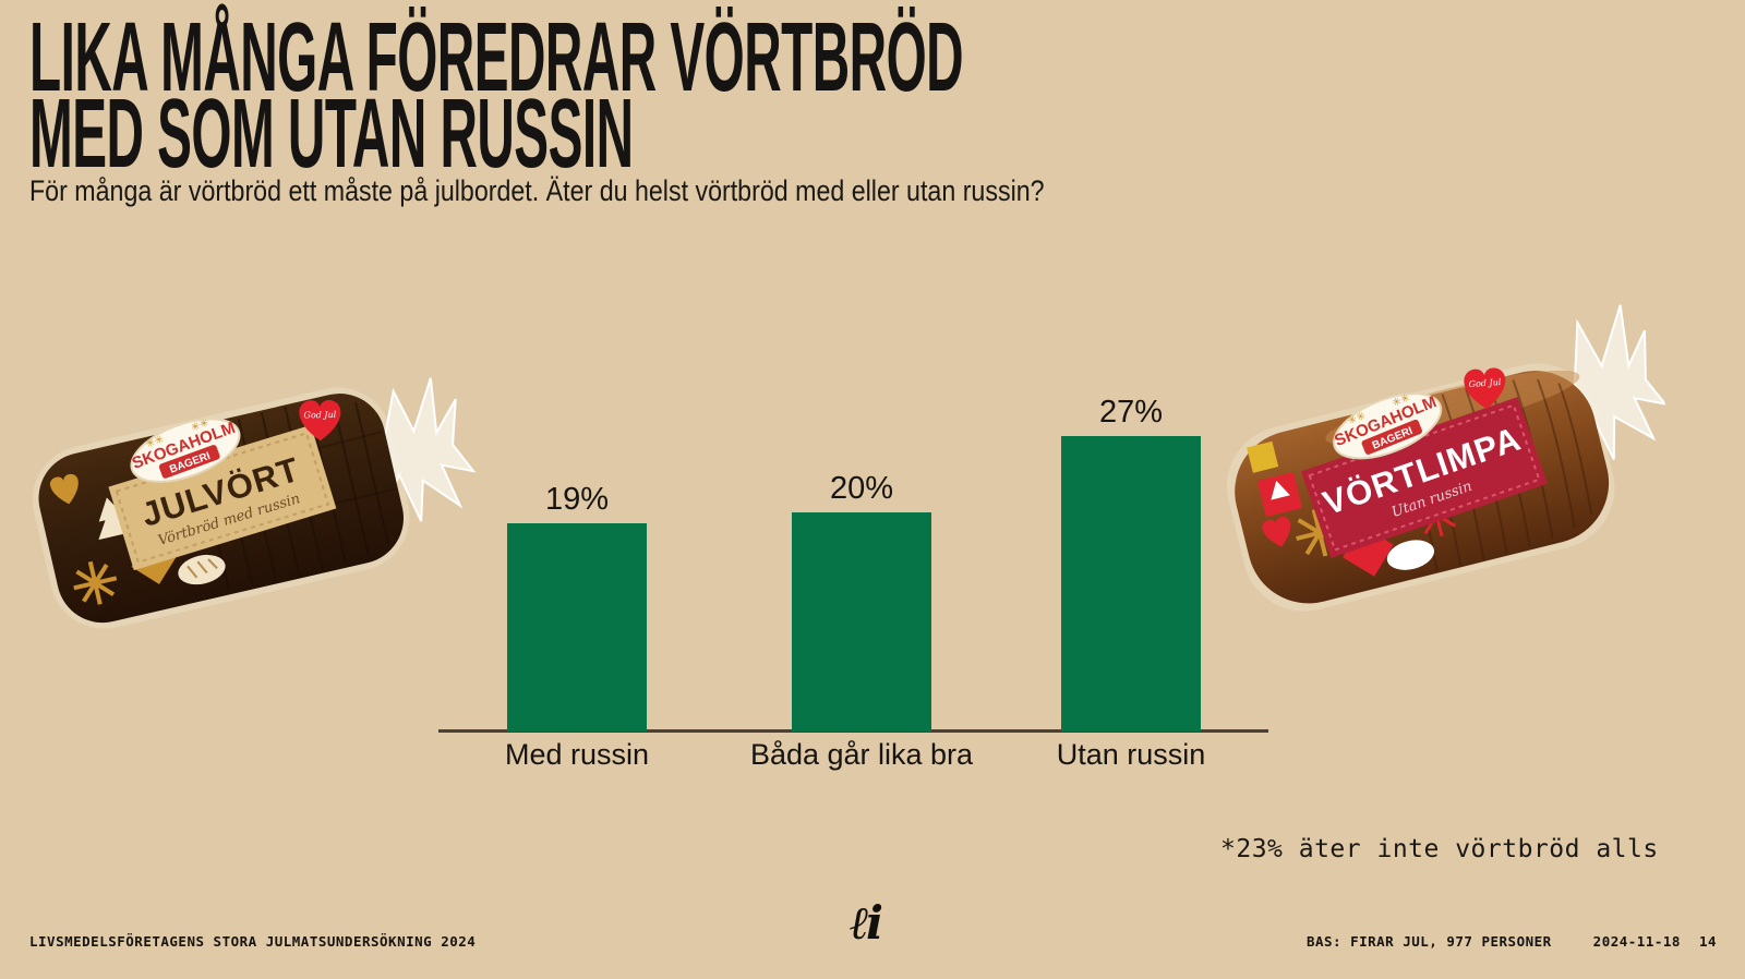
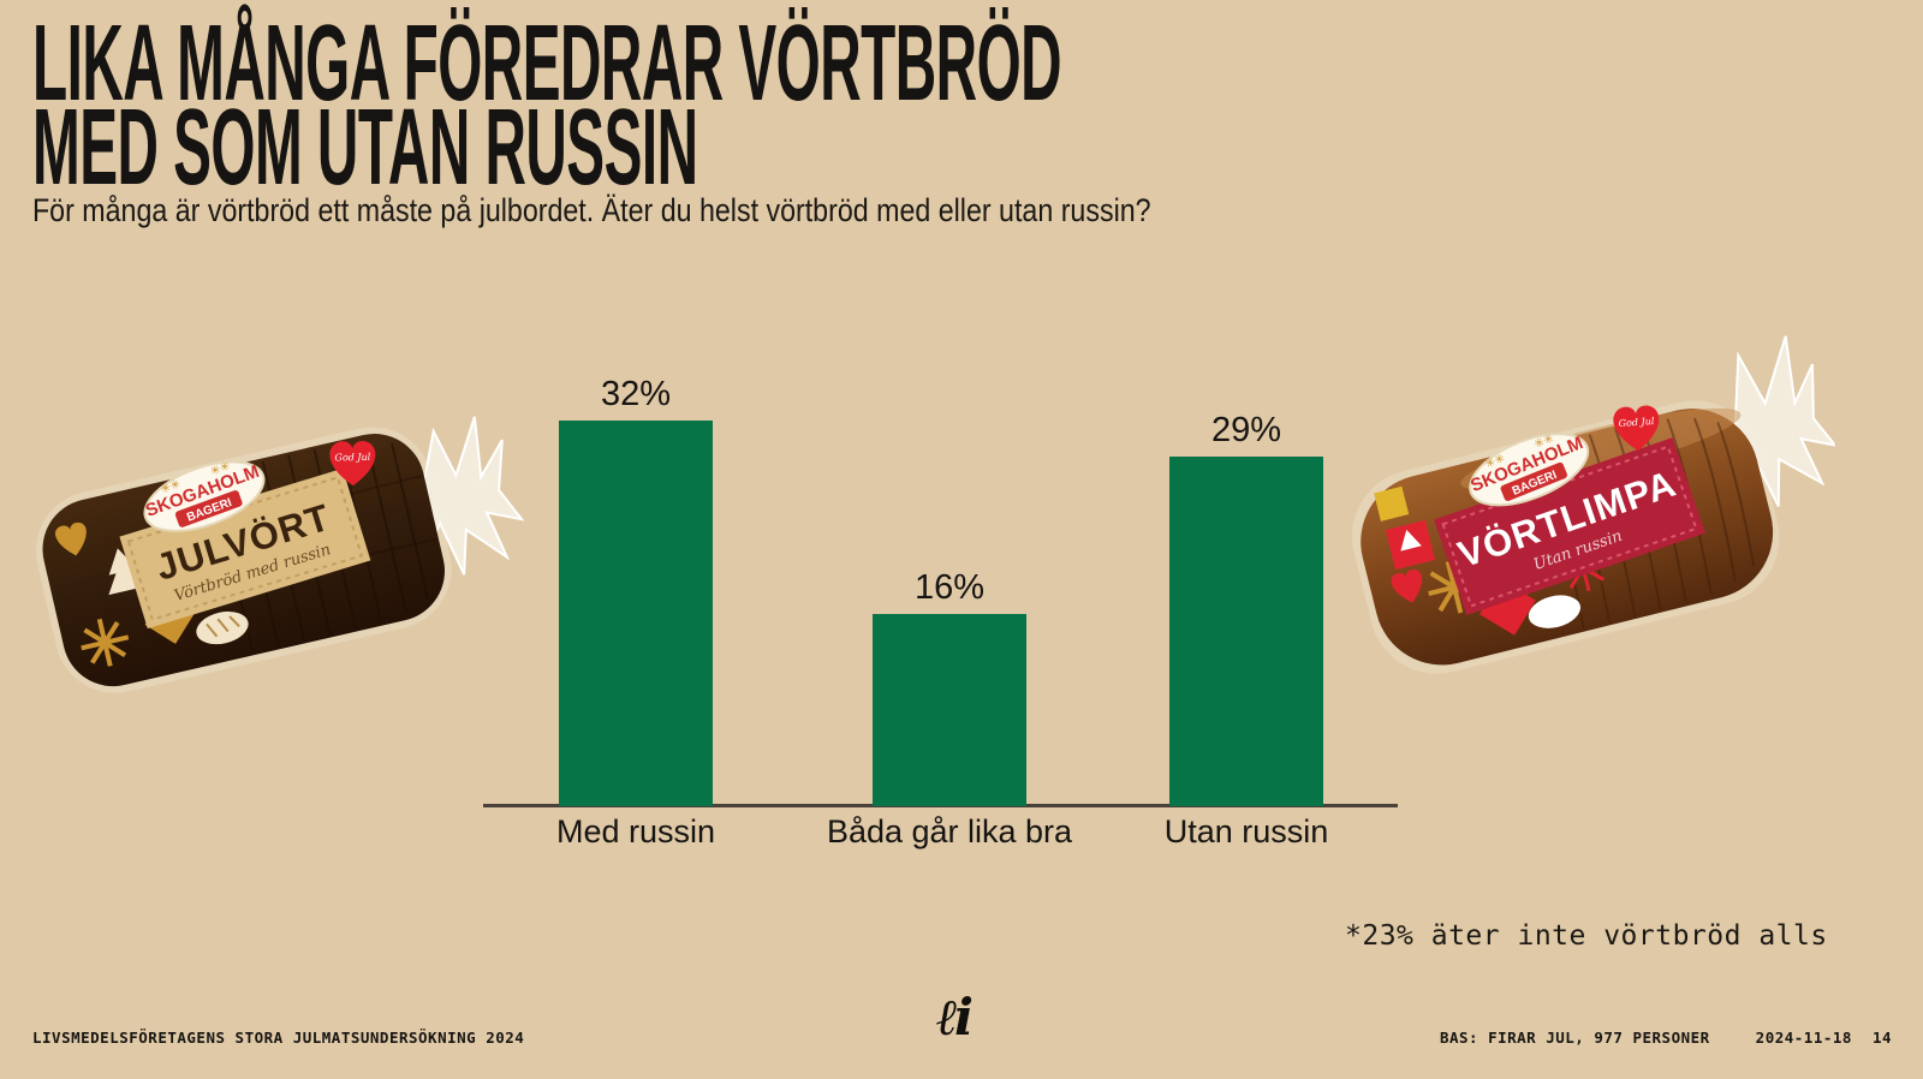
Med russin: 19% -> 32%
Båda går lika bra: 20% -> 16%
Utan russin: 27% -> 29%
